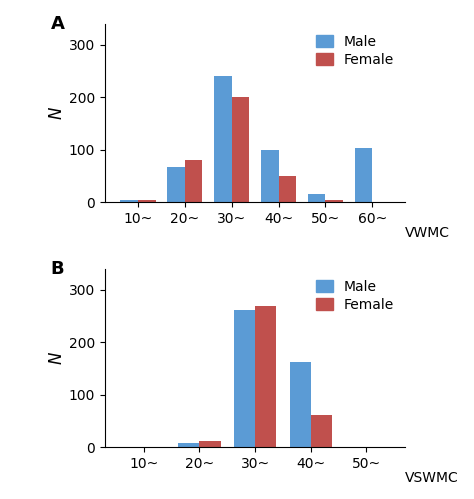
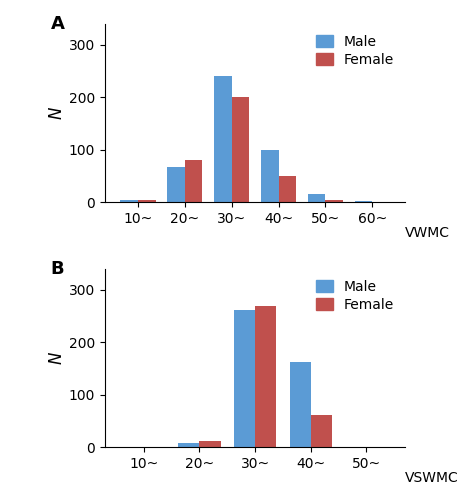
Male/60~: 104 -> 2
